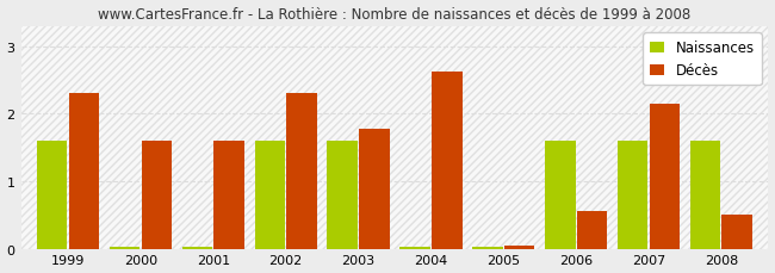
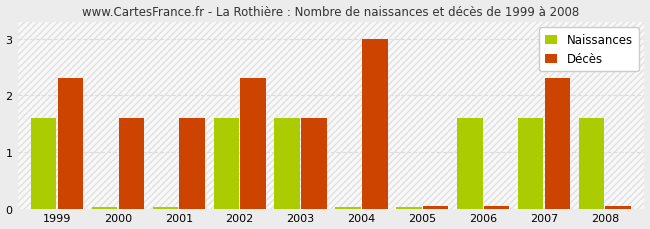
Décès/2003: 1.78 -> 1.60
Décès/2004: 2.62 -> 3.00
Décès/2006: 0.56 -> 0.05
Décès/2007: 2.14 -> 2.30
Décès/2008: 0.50 -> 0.05
